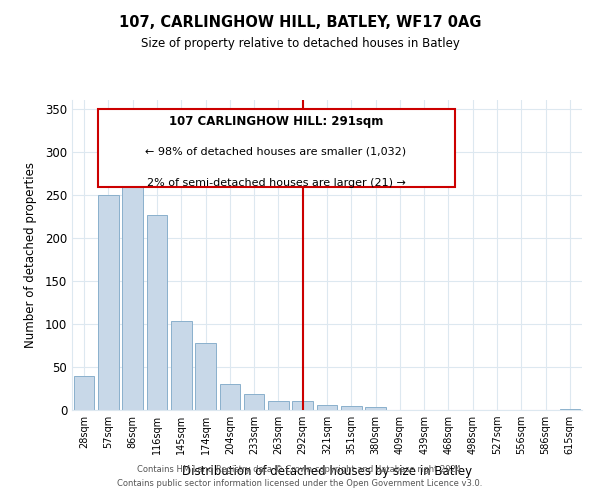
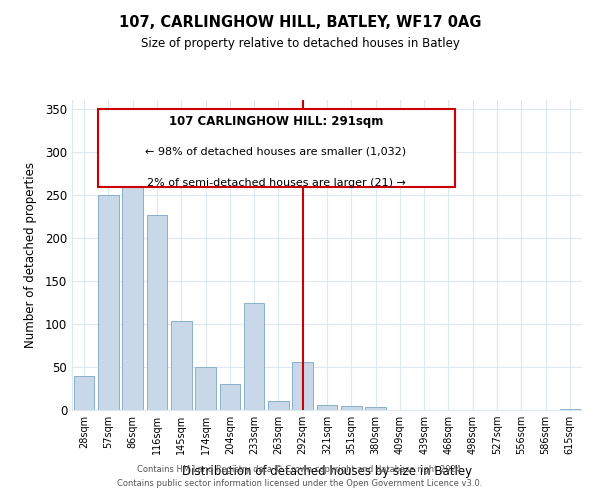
174sqm: 78 -> 50
233sqm: 19 -> 124
292sqm: 11 -> 56
